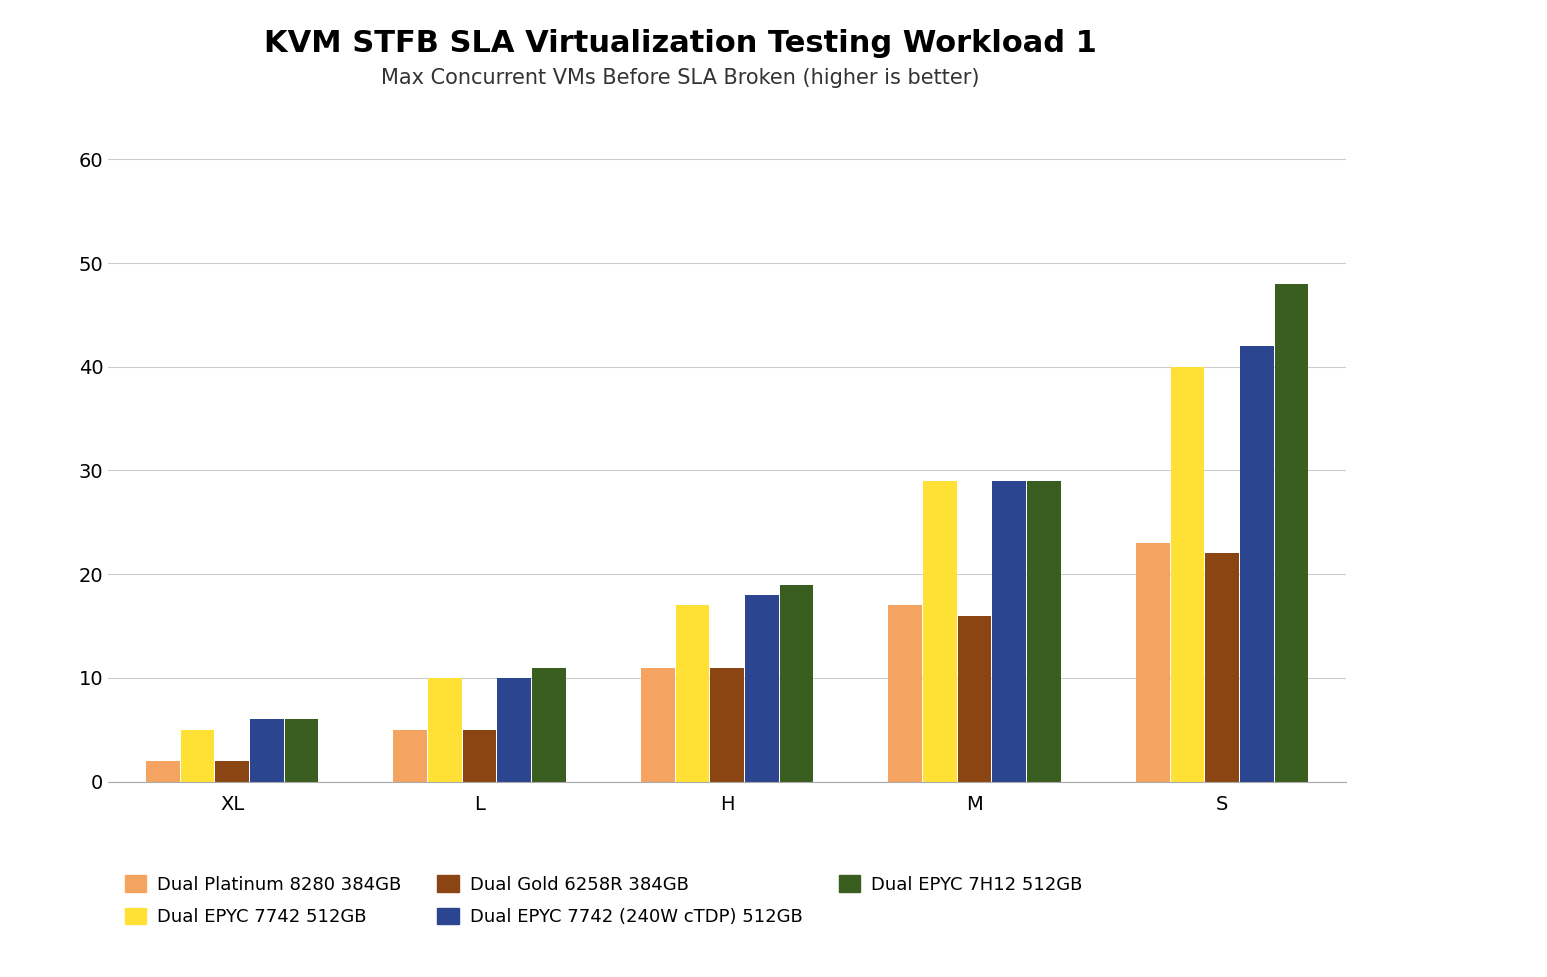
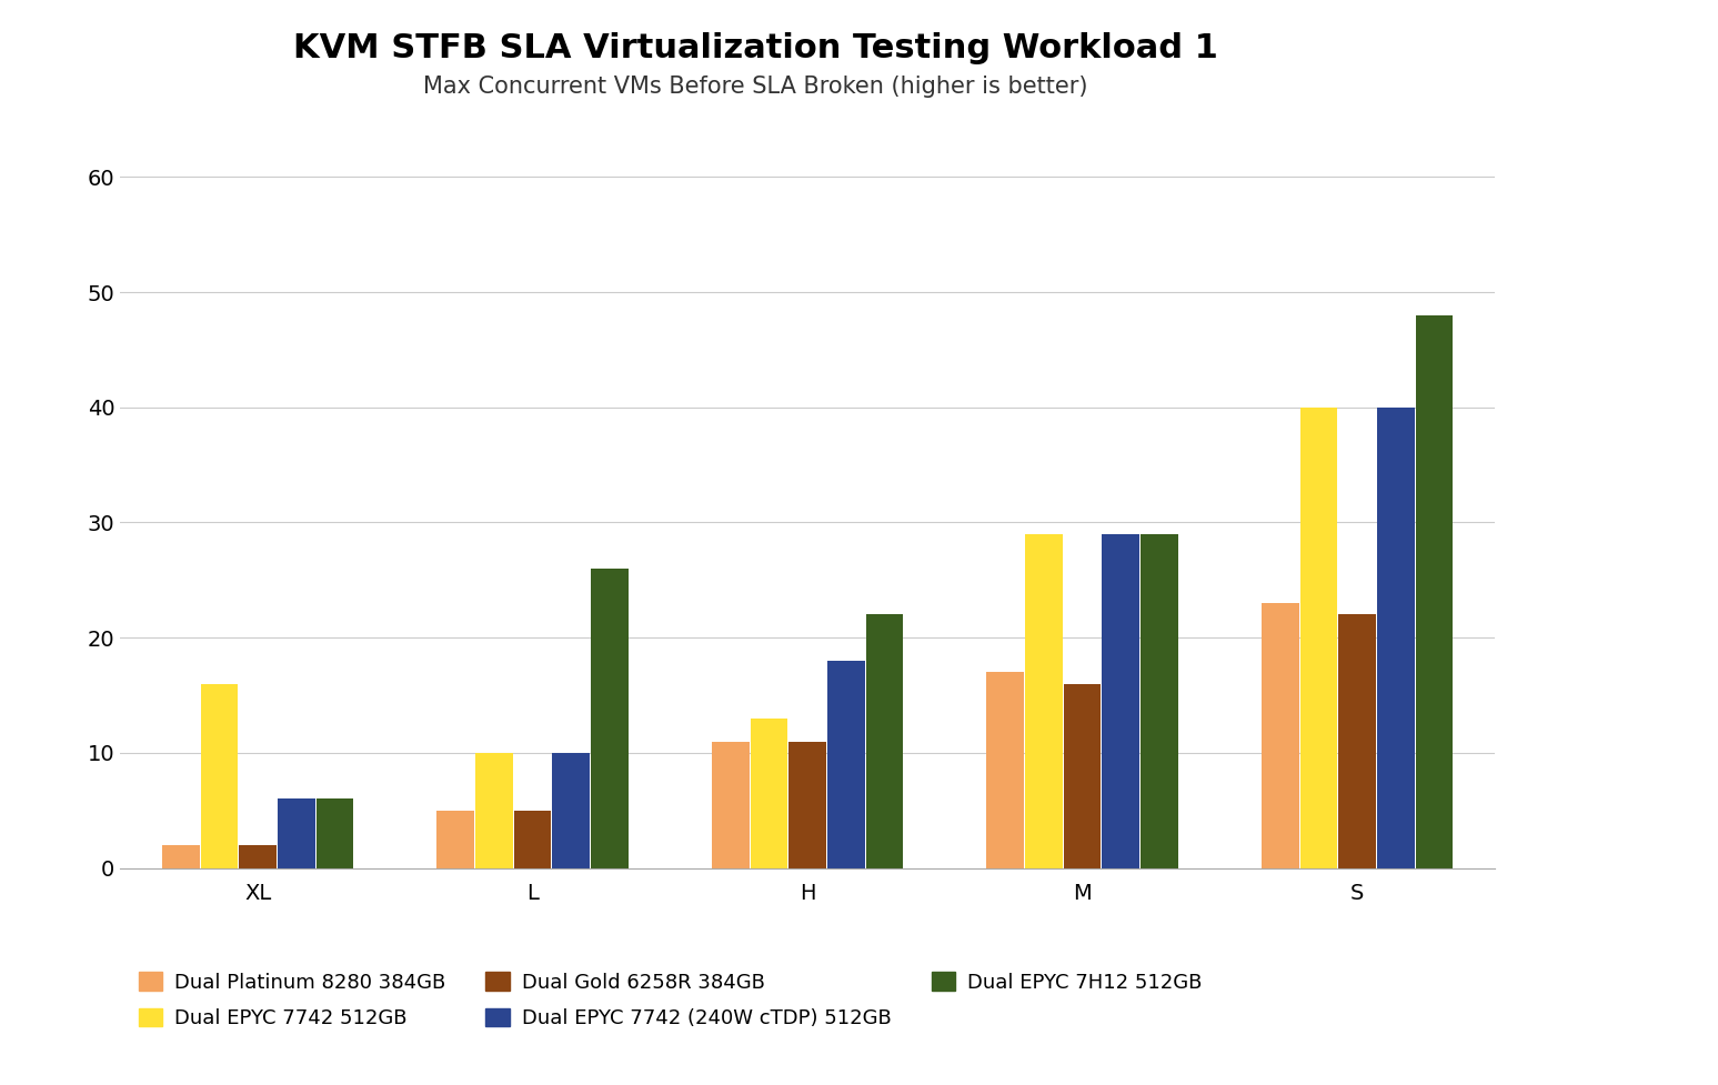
Dual EPYC 7742 512GB/XL: 5 -> 16
Dual EPYC 7H12 512GB/L: 11 -> 26
Dual EPYC 7742 512GB/H: 17 -> 13
Dual EPYC 7H12 512GB/H: 19 -> 22
Dual EPYC 7742 (240W cTDP) 512GB/S: 42 -> 40
